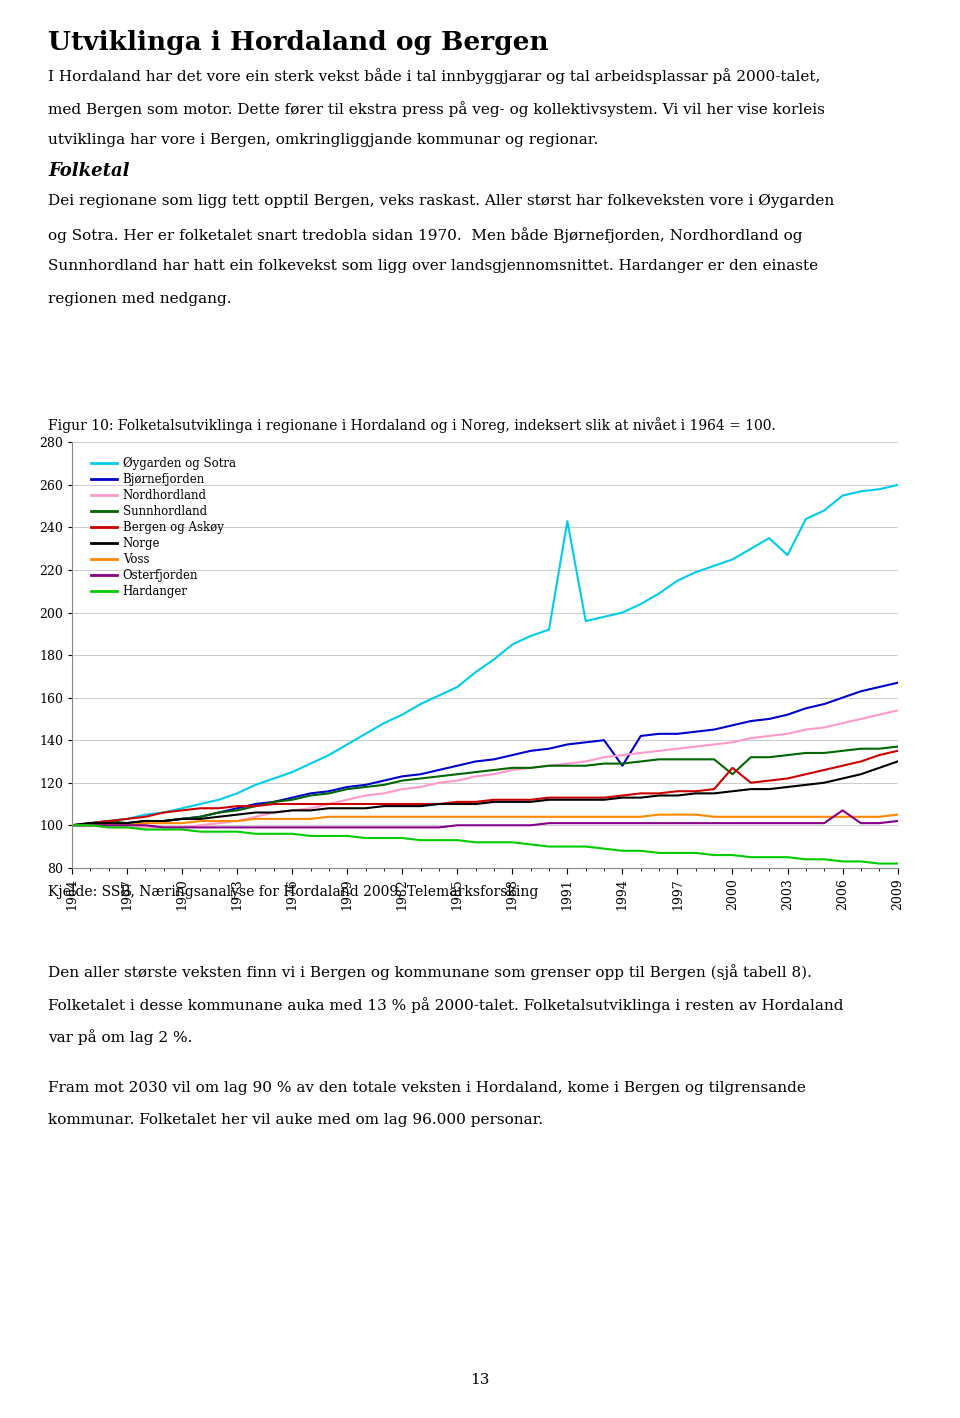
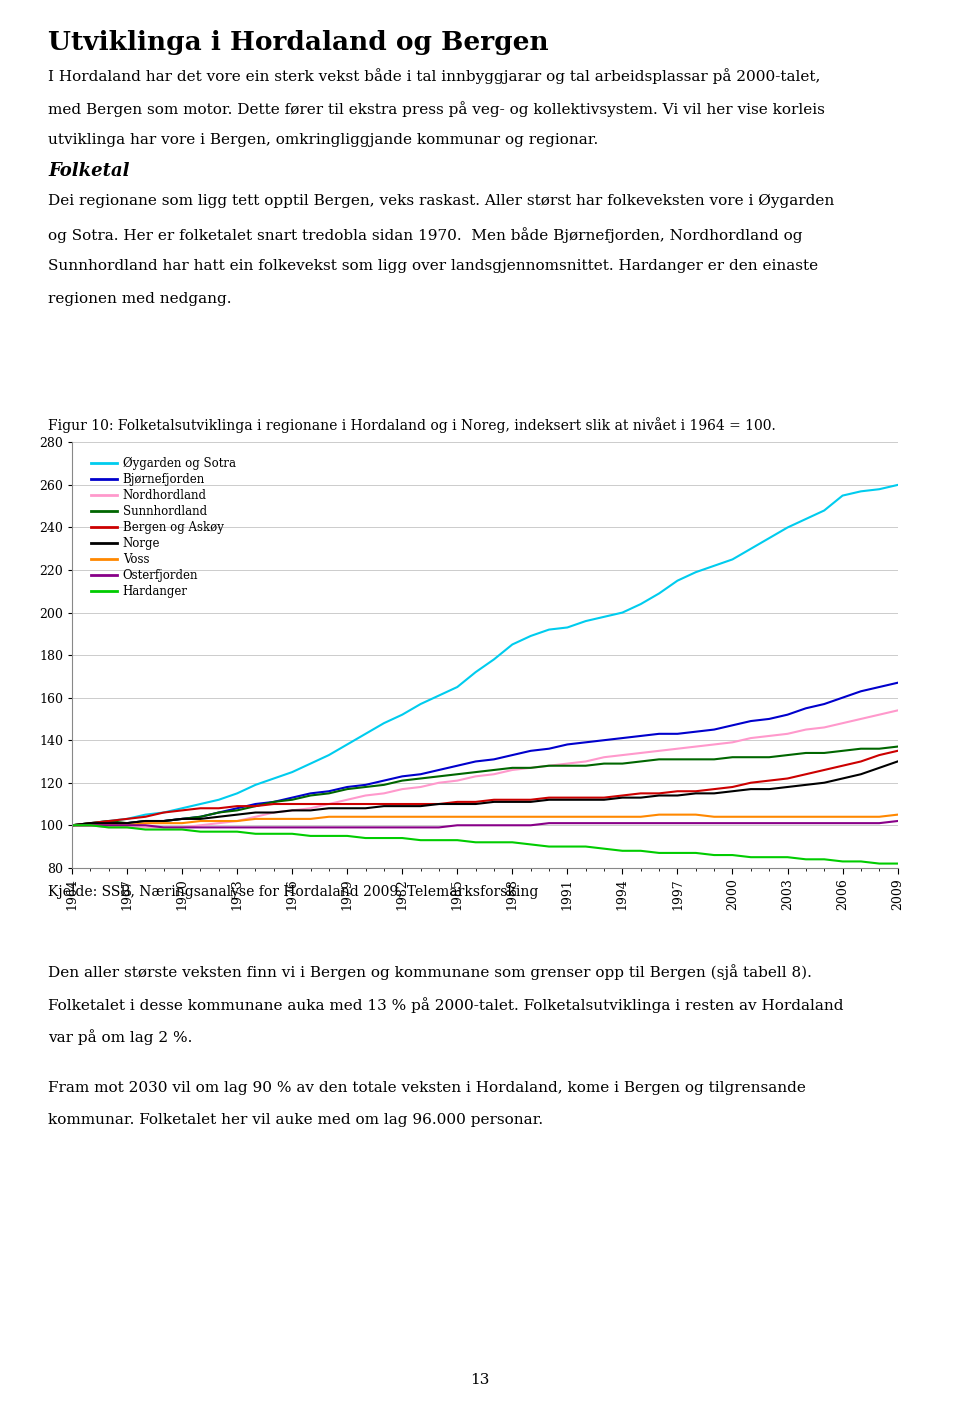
Øygarden og Sotra/1991: 243 -> 193
Bjørnefjorden/1994: 128 -> 141
Sunnhordland/2000: 124 -> 132
Bergen og Askøy/2000: 127 -> 118
Øygarden og Sotra/2003: 227 -> 240
Osterfjorden/2006: 107 -> 101
